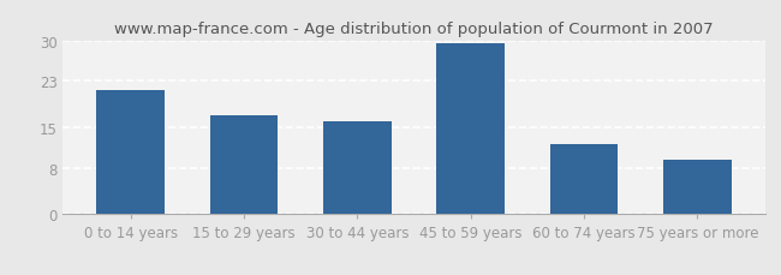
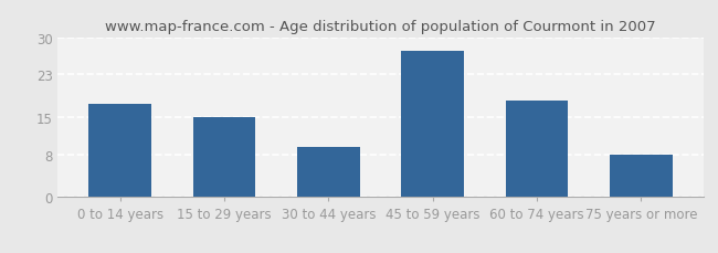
0 to 14 years: 21.5 -> 17.5
15 to 29 years: 17.0 -> 15.0
30 to 44 years: 16.0 -> 9.5
45 to 59 years: 29.5 -> 27.5
60 to 74 years: 12.0 -> 18.0
75 years or more: 9.5 -> 8.0
